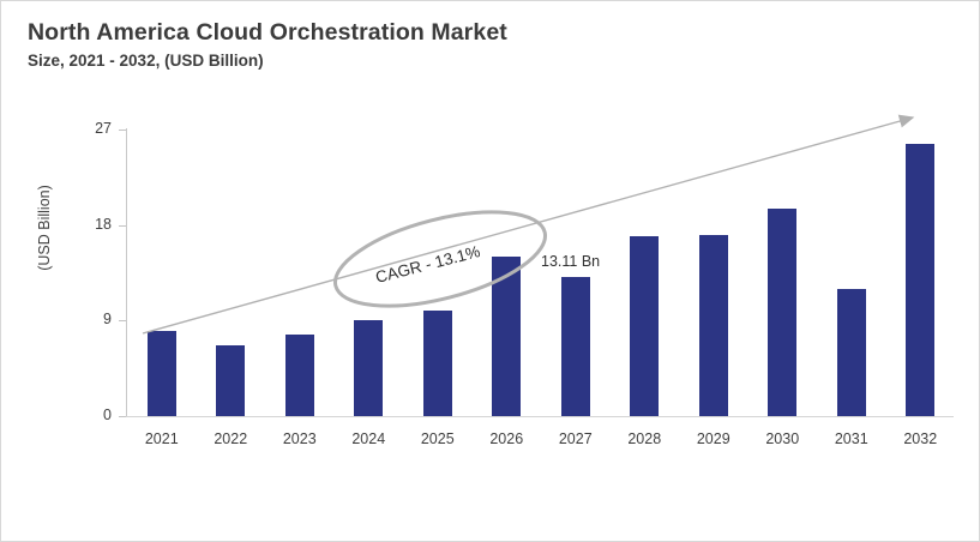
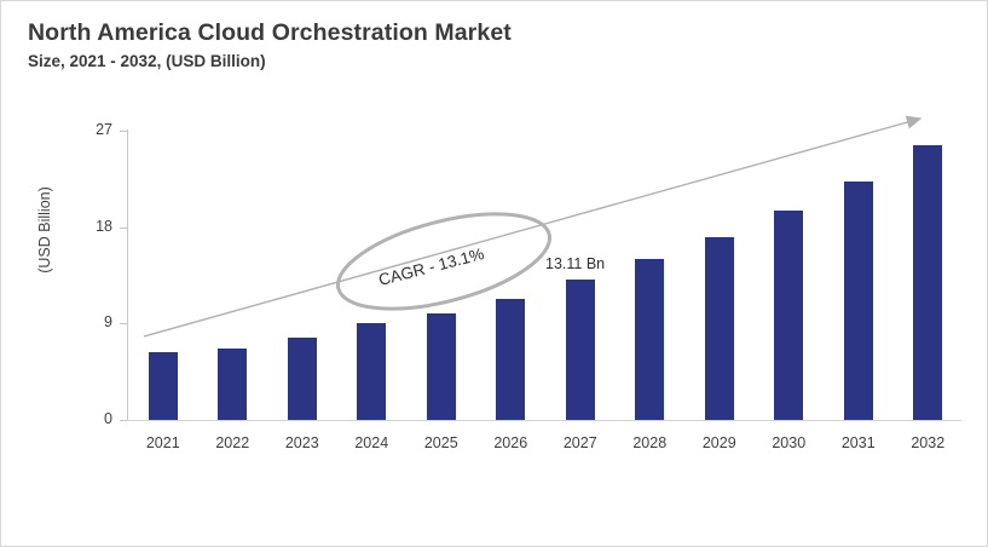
2021: 8 -> 6
2026: 15 -> 11
2028: 17 -> 15
2031: 12 -> 22
